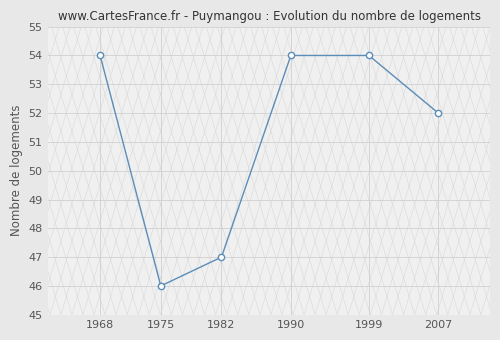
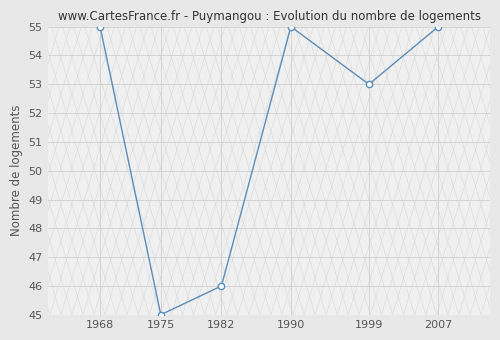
1968: 54 -> 55
1975: 46 -> 45
1982: 47 -> 46
1990: 54 -> 55
1999: 54 -> 53
2007: 52 -> 55
